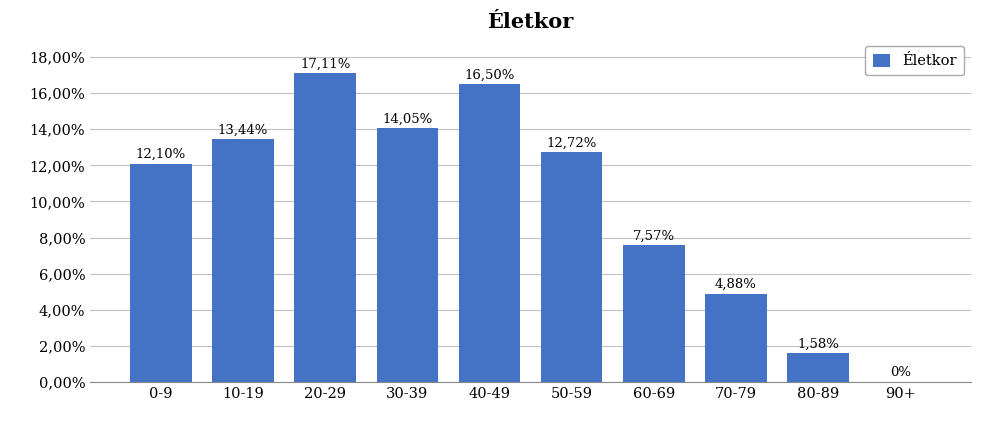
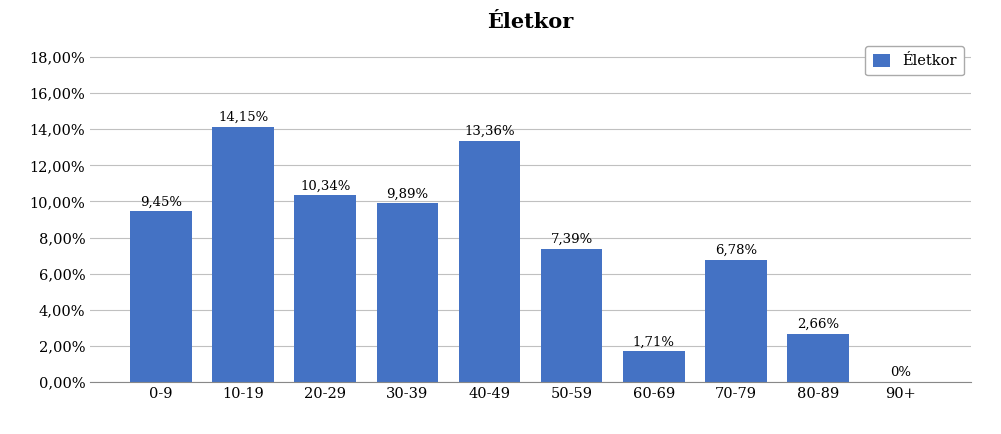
0-9: 12,10% -> 9,45%
10-19: 13,44% -> 14,15%
20-29: 17,11% -> 10,34%
30-39: 14,05% -> 9,89%
40-49: 16,50% -> 13,36%
50-59: 12,72% -> 7,39%
60-69: 7,57% -> 1,71%
70-79: 4,88% -> 6,78%
80-89: 1,58% -> 2,66%
